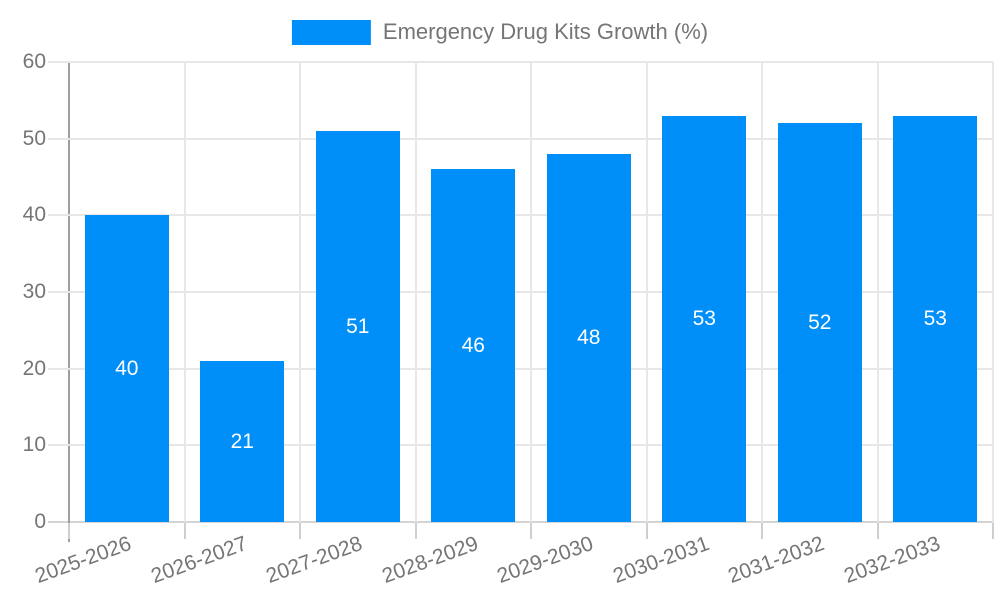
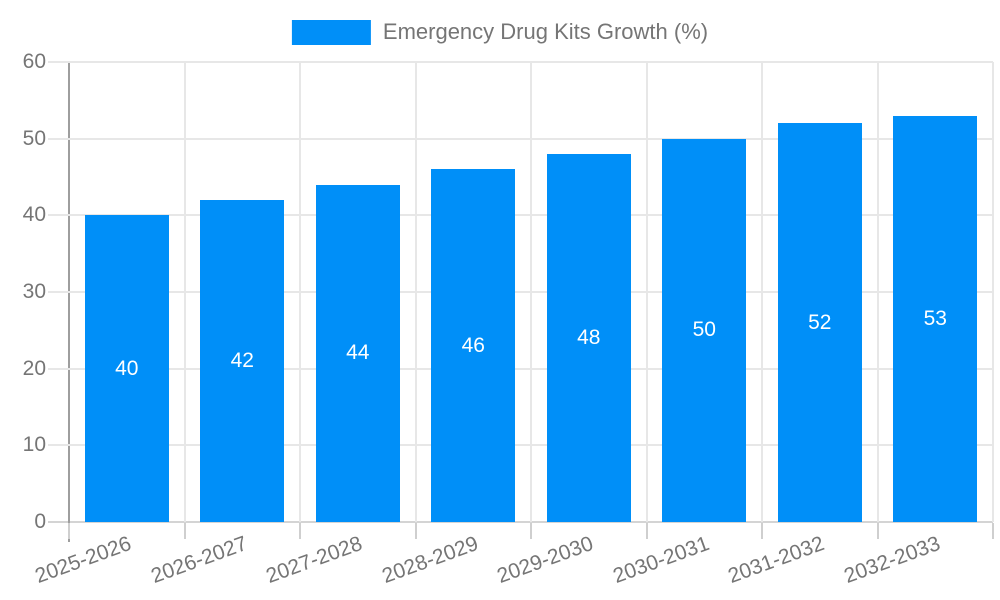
2026-2027: 21 -> 42
2027-2028: 51 -> 44
2030-2031: 53 -> 50
